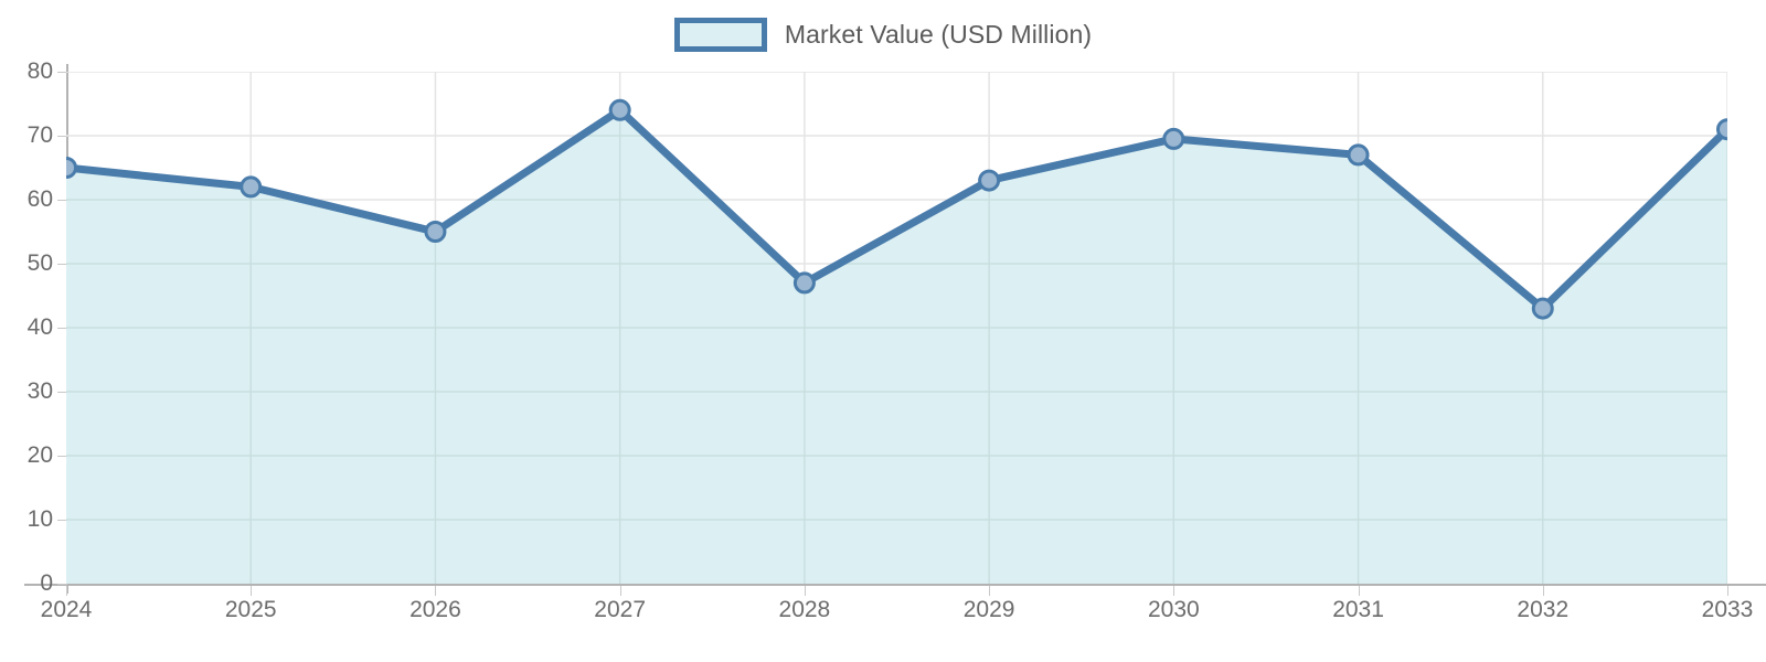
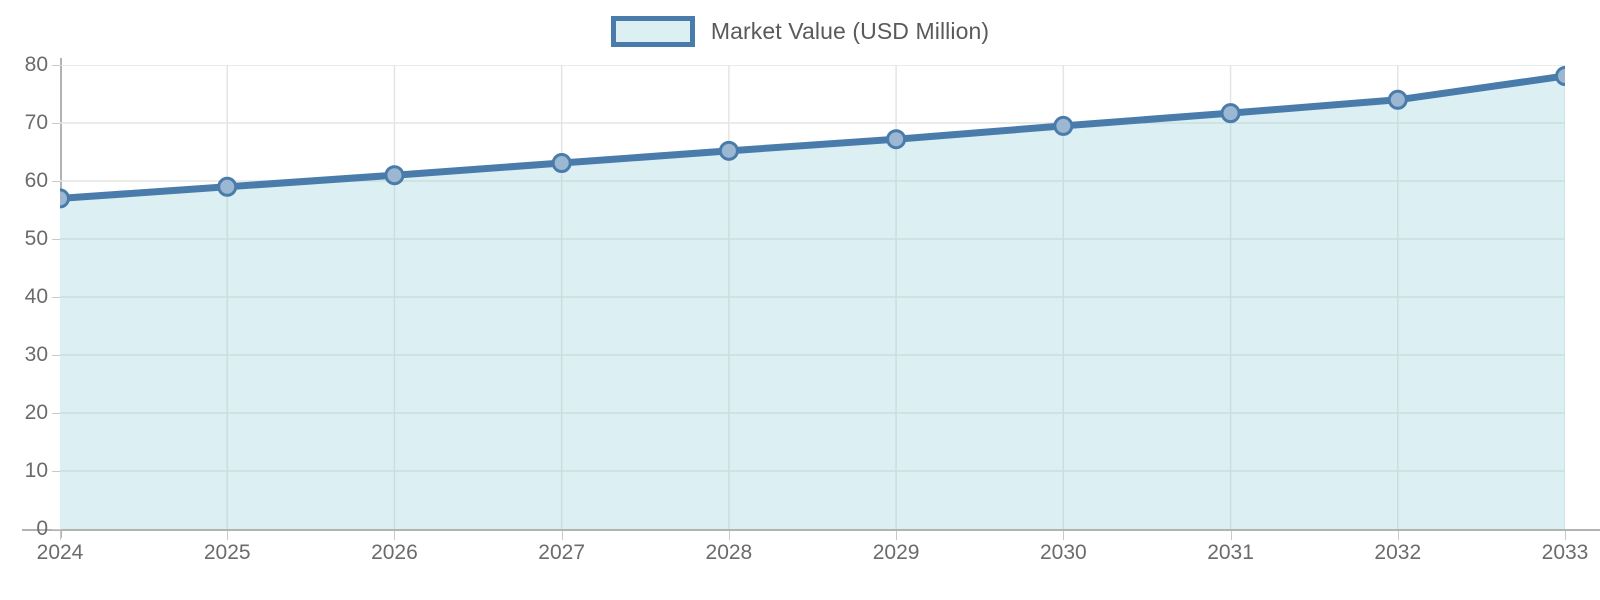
2024: 65 -> 57
2025: 62 -> 59
2026: 55 -> 61
2027: 74 -> 63
2028: 47 -> 65
2029: 63 -> 67
2031: 67 -> 72
2032: 43 -> 74
2033: 71 -> 78
